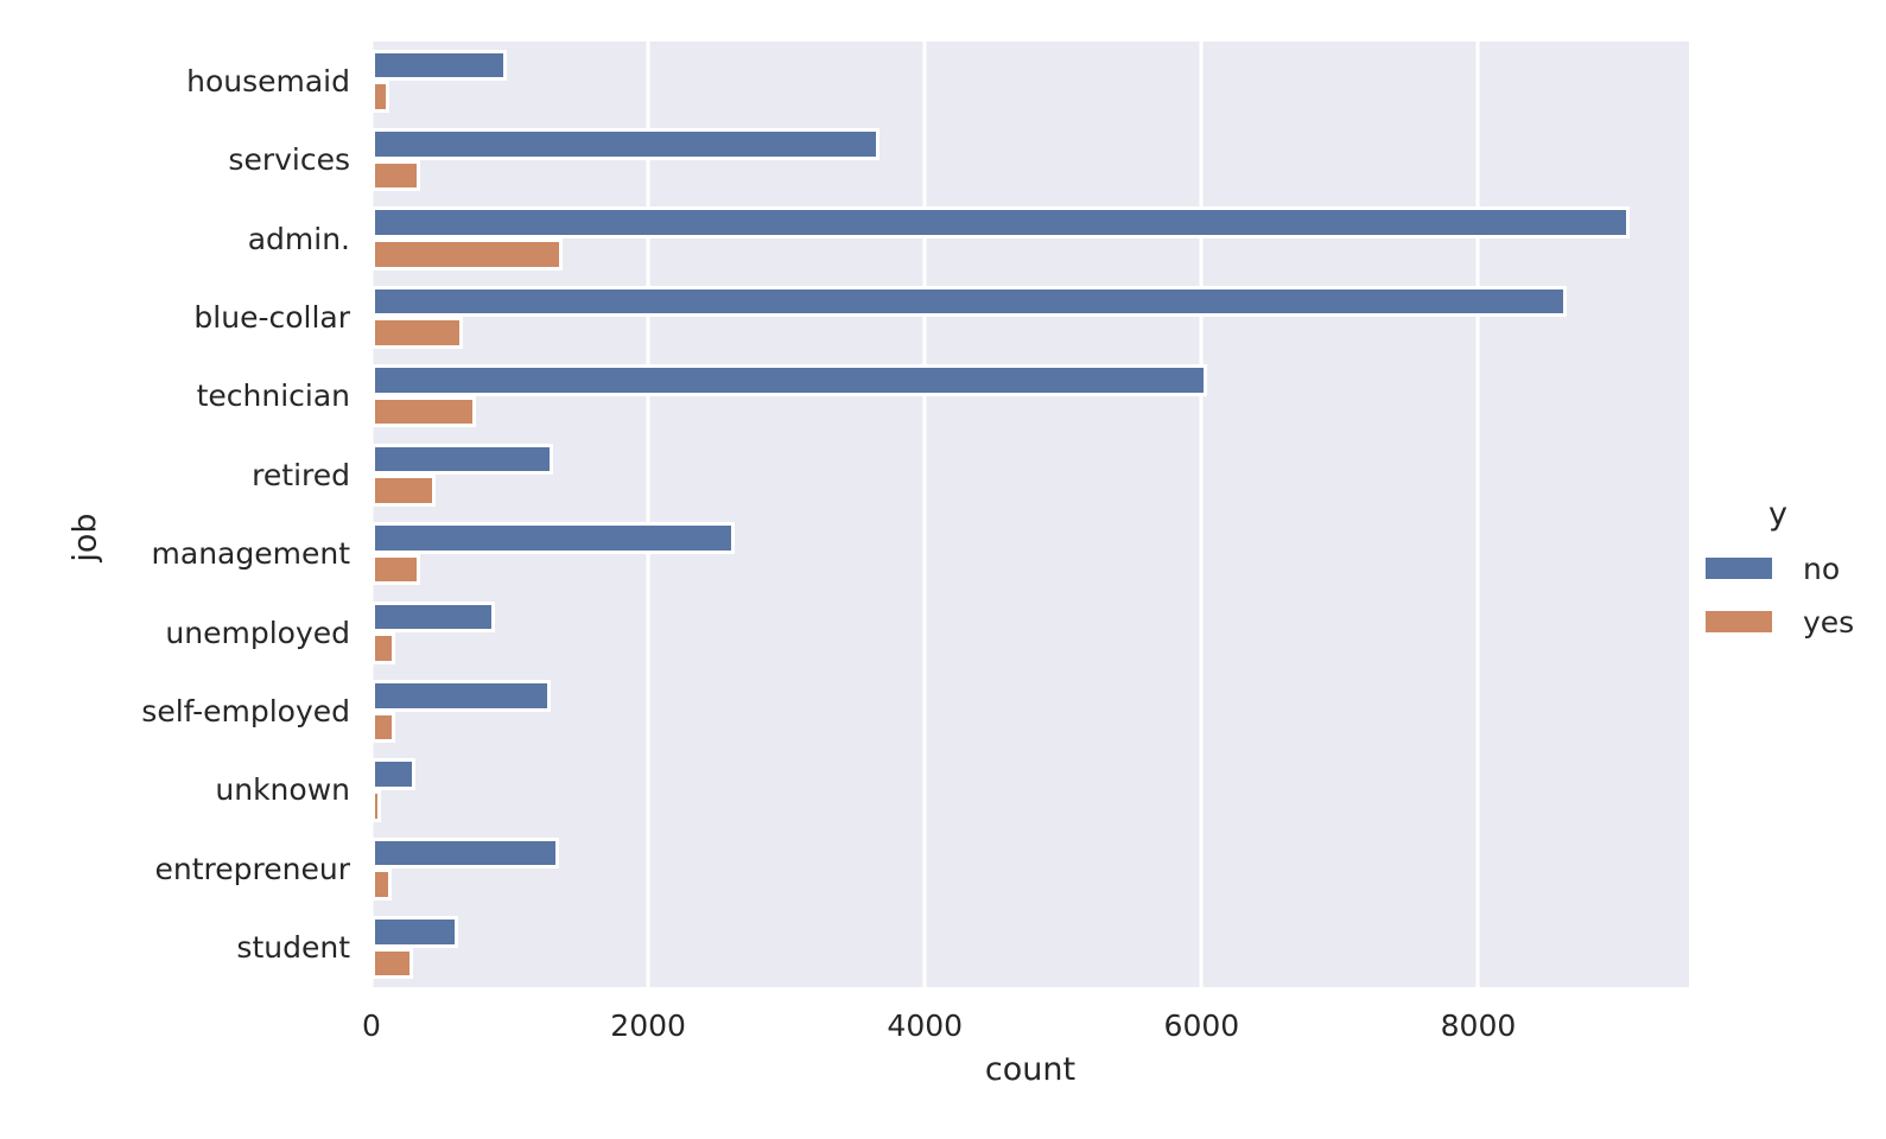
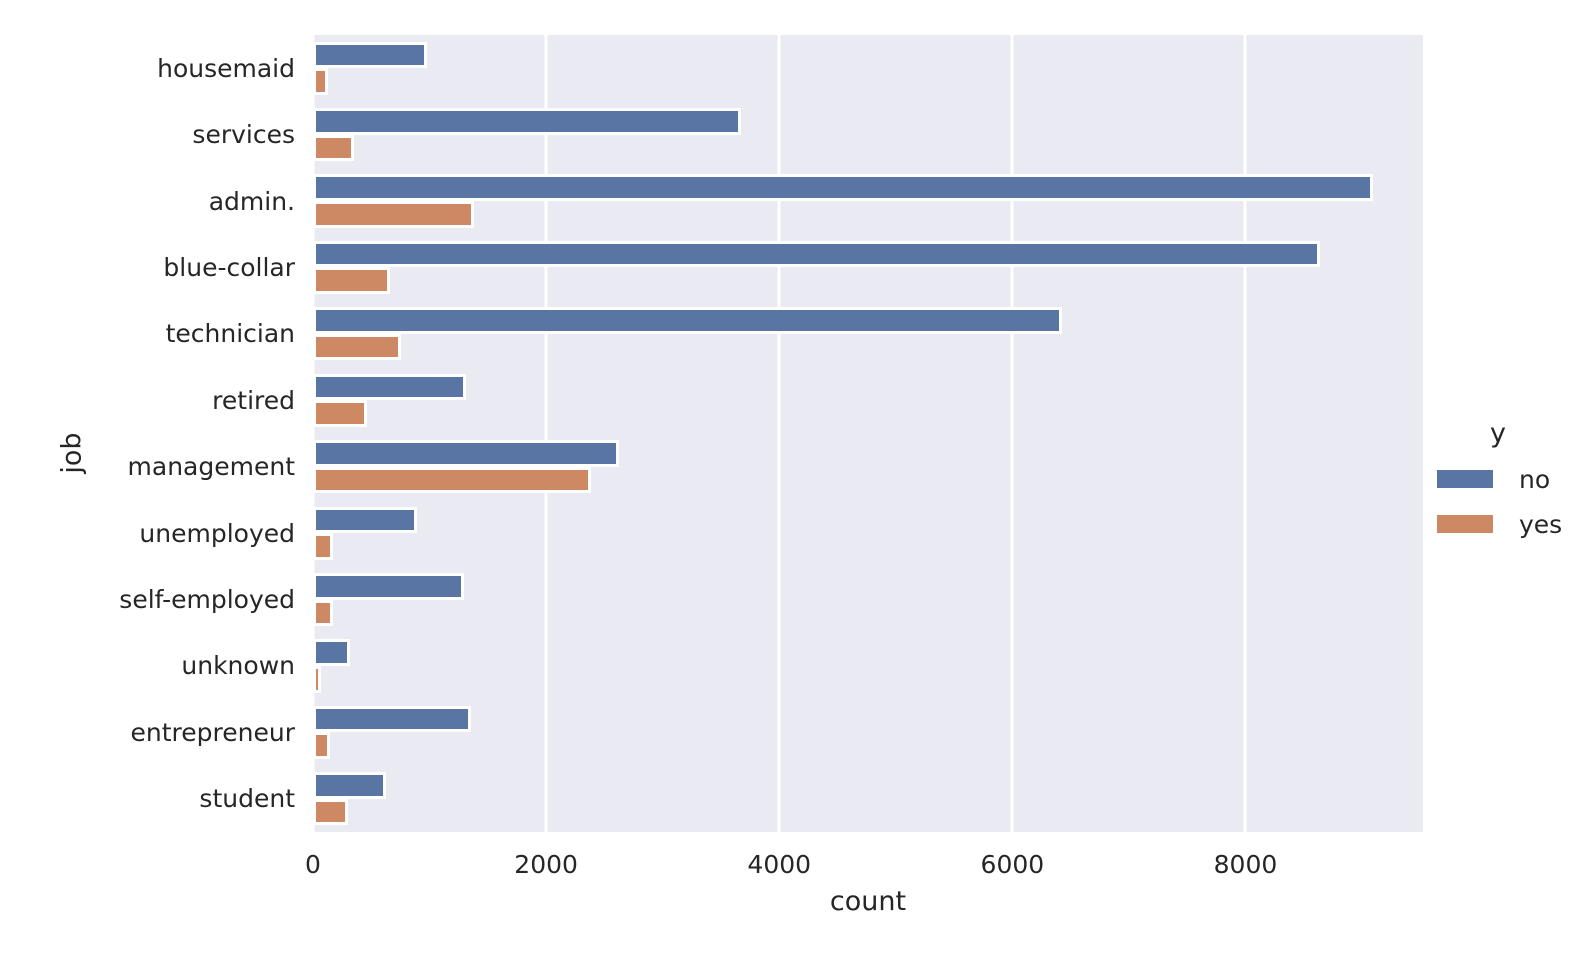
no/technician: 6010 -> 6400
yes/management: 330 -> 2360
